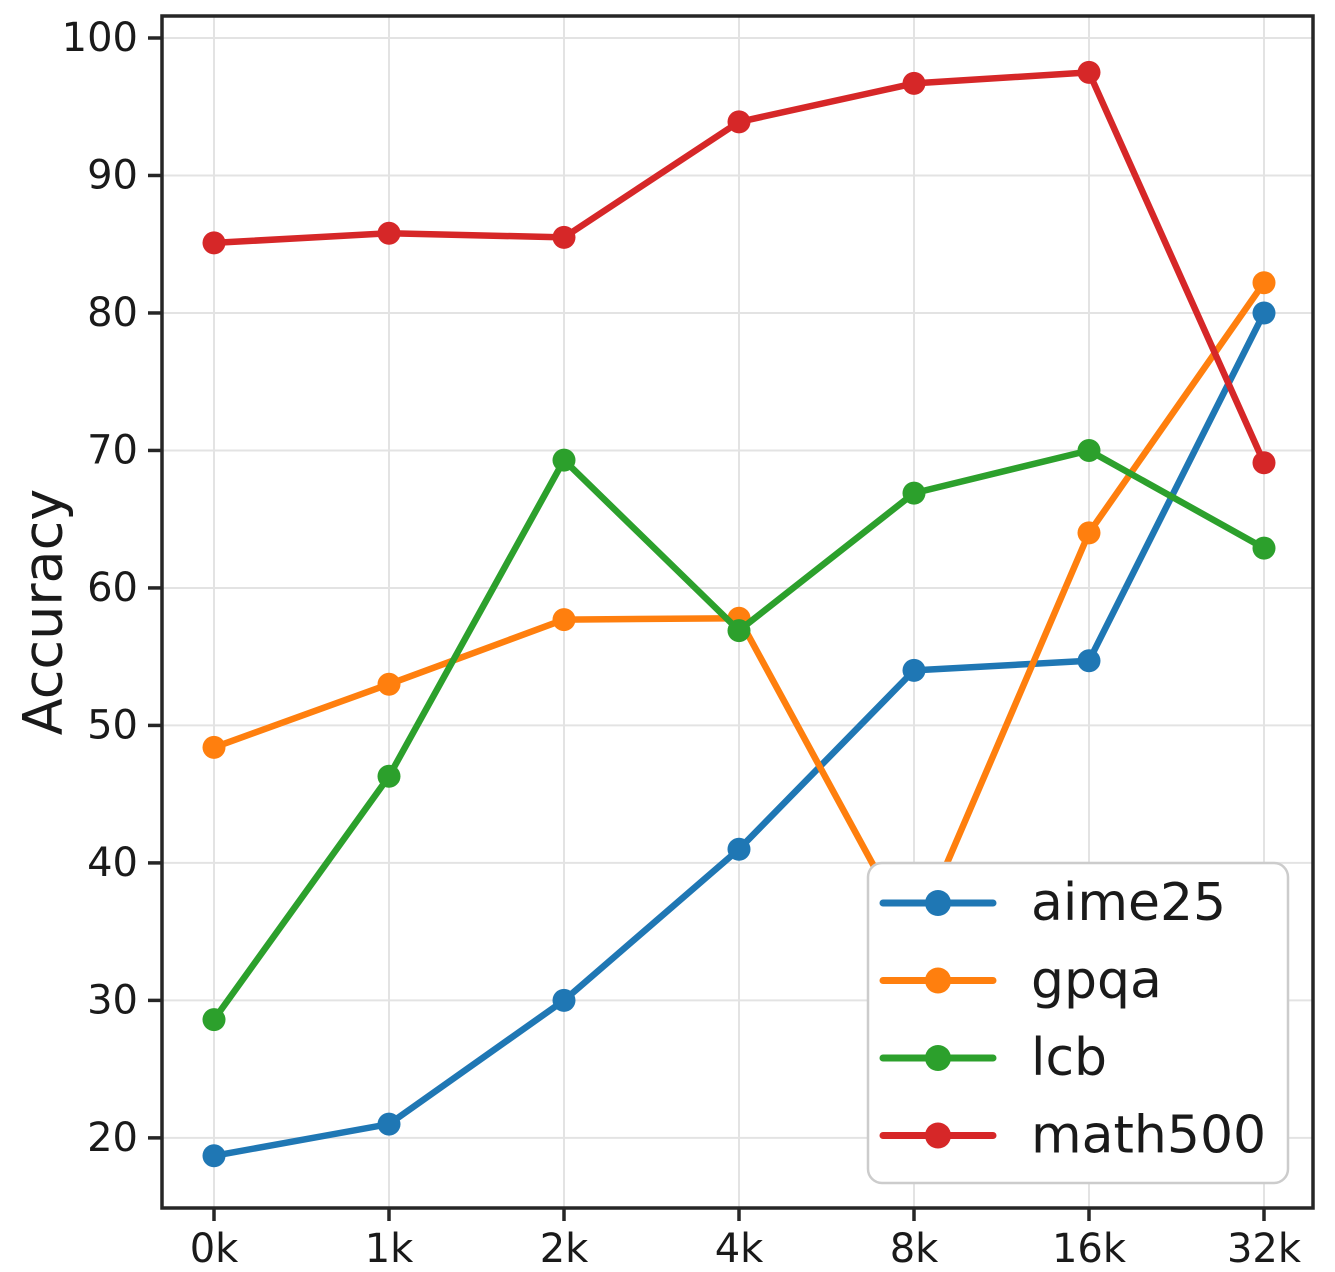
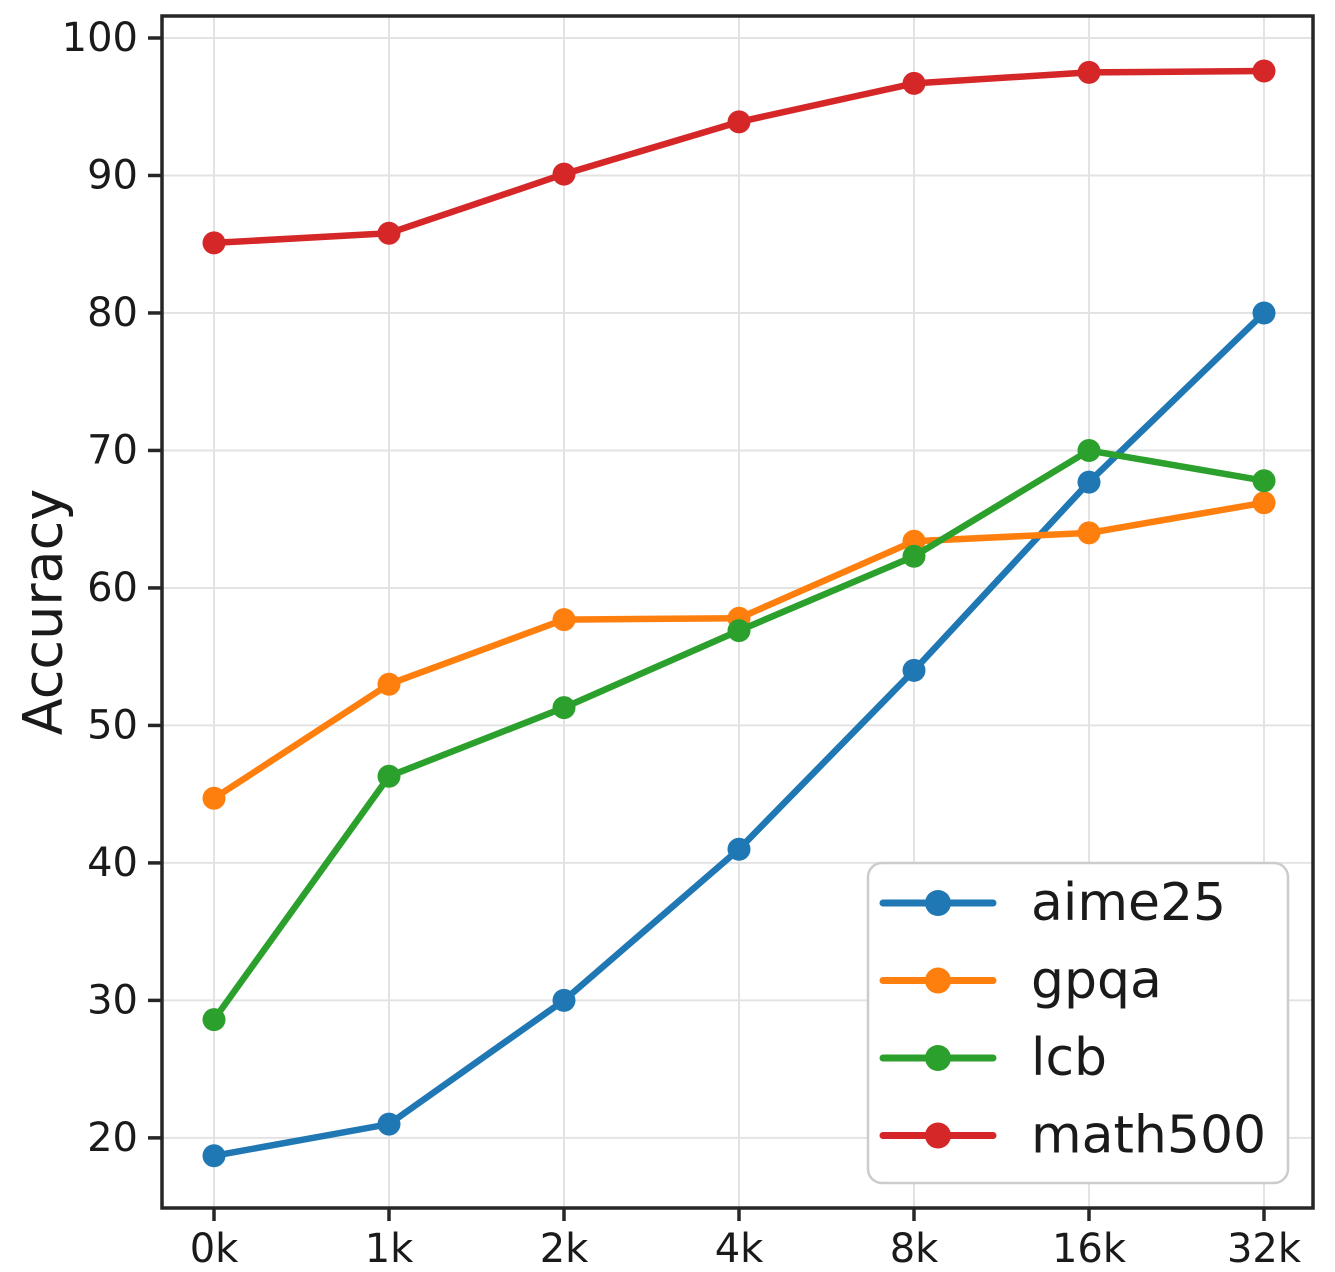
gpqa/0k: 48.4 -> 44.7
lcb/2k: 69.3 -> 51.3
math500/2k: 85.5 -> 90.1
gpqa/8k: 34.4 -> 63.4
lcb/8k: 66.9 -> 62.3
aime25/16k: 54.7 -> 67.7
gpqa/32k: 82.2 -> 66.2
lcb/32k: 62.9 -> 67.8
math500/32k: 69.1 -> 97.6
